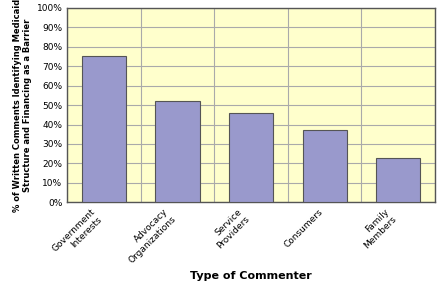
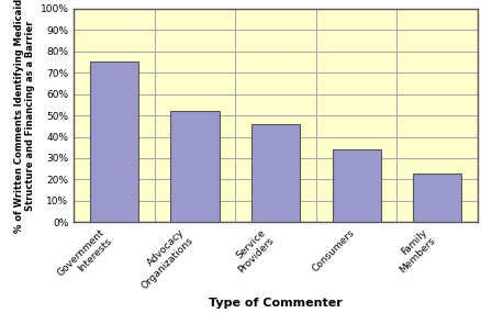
Consumers: 37% -> 34%
